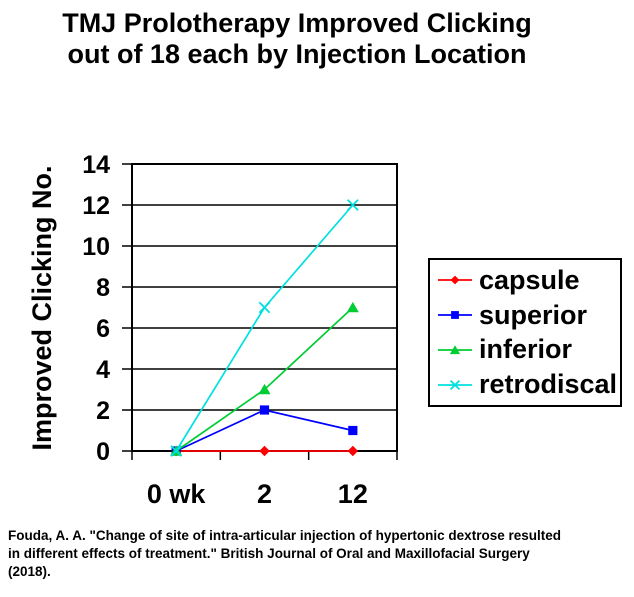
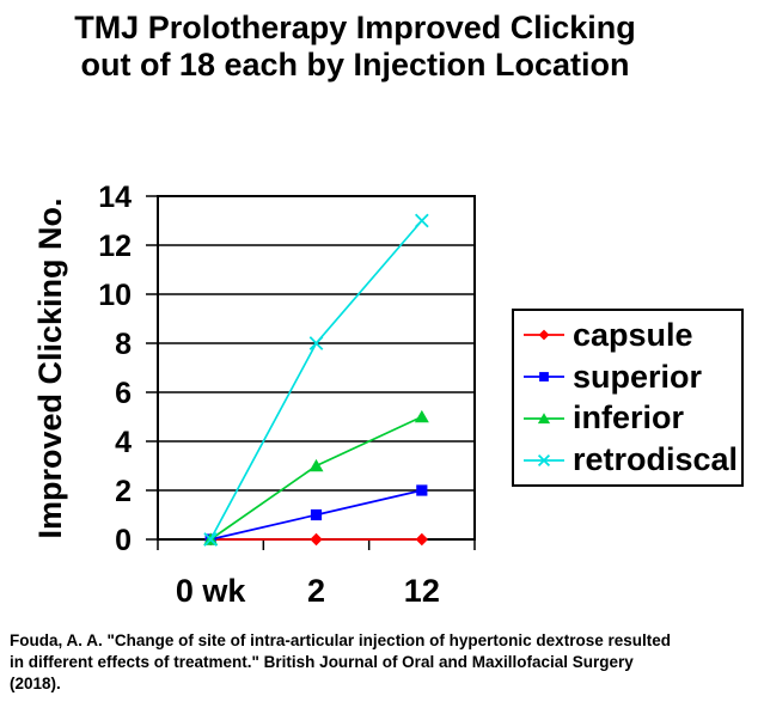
superior/2: 2 -> 1
retrodiscal/2: 7 -> 8
superior/12: 1 -> 2
inferior/12: 7 -> 5
retrodiscal/12: 12 -> 13
